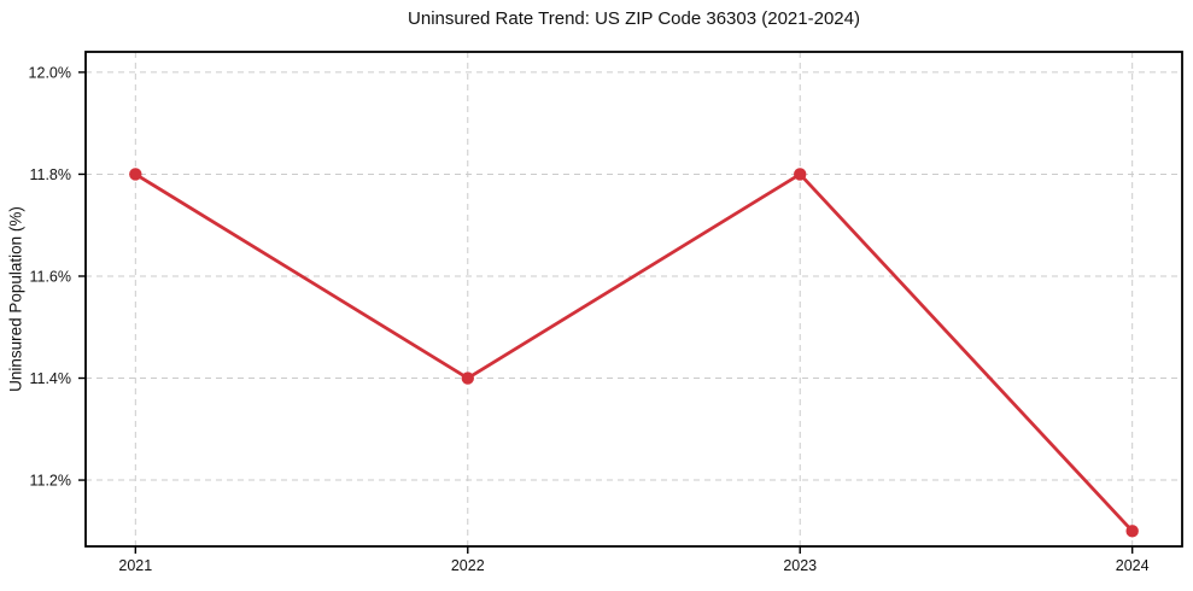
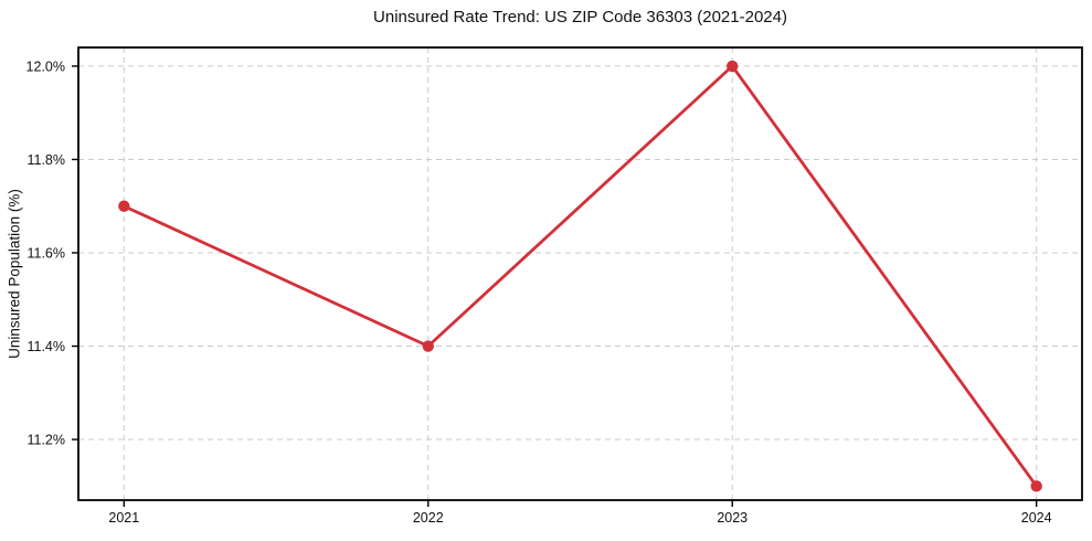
2021: 11.8% -> 11.7%
2023: 11.8% -> 12.0%
